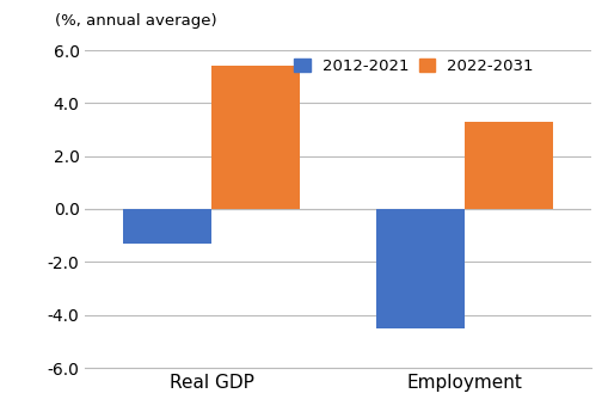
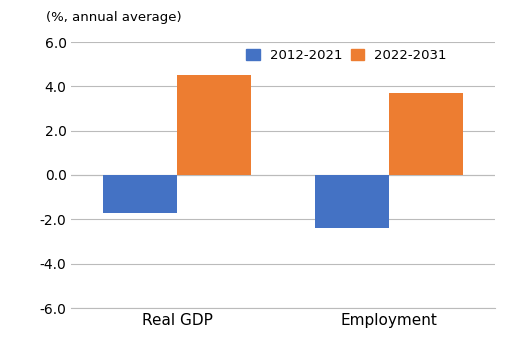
2012-2021/Real GDP: -1.3 -> -1.7
2022-2031/Real GDP: 5.4 -> 4.5
2012-2021/Employment: -4.5 -> -2.4
2022-2031/Employment: 3.3 -> 3.7
